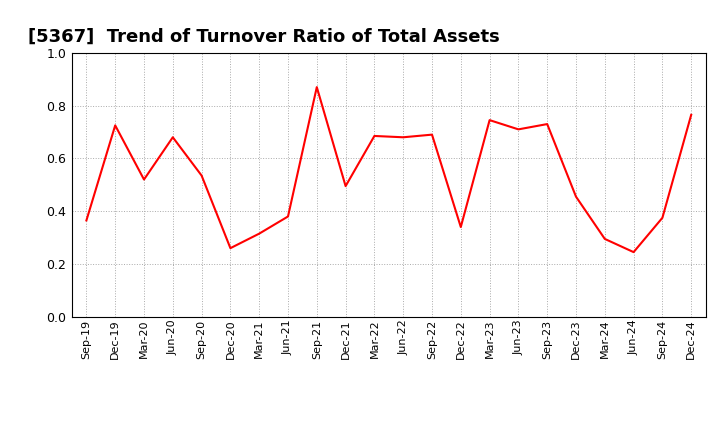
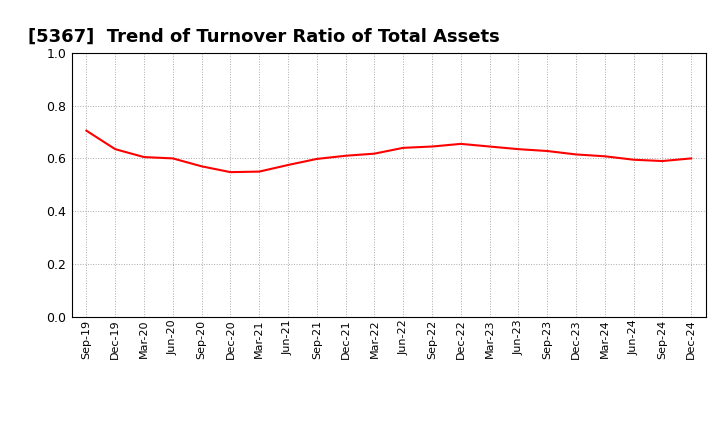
Sep-19: 0.365 -> 0.705
Dec-19: 0.725 -> 0.635
Mar-20: 0.520 -> 0.605
Jun-20: 0.680 -> 0.600
Sep-20: 0.535 -> 0.570
Dec-20: 0.260 -> 0.548
Mar-21: 0.315 -> 0.550
Jun-21: 0.380 -> 0.575
Sep-21: 0.870 -> 0.598
Dec-21: 0.495 -> 0.610
Mar-22: 0.685 -> 0.618
Jun-22: 0.680 -> 0.640
Sep-22: 0.690 -> 0.645
Dec-22: 0.340 -> 0.655
Mar-23: 0.745 -> 0.645
Jun-23: 0.710 -> 0.635
Sep-23: 0.730 -> 0.628
Dec-23: 0.455 -> 0.615
Mar-24: 0.295 -> 0.608
Jun-24: 0.245 -> 0.595
Sep-24: 0.375 -> 0.590
Dec-24: 0.765 -> 0.600
